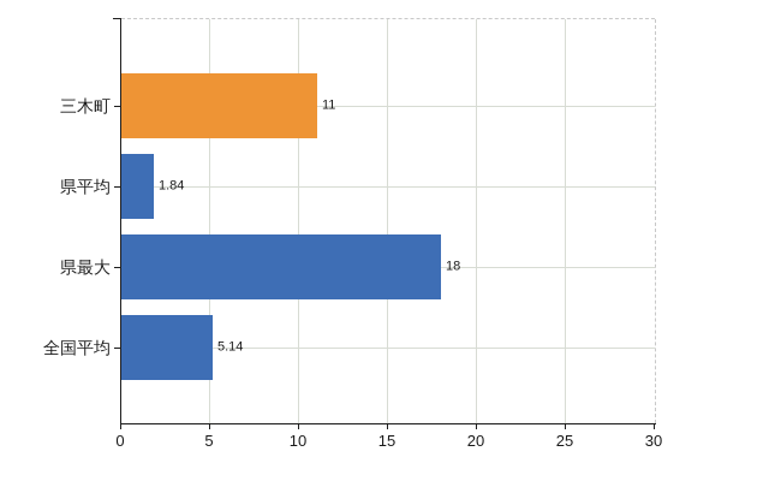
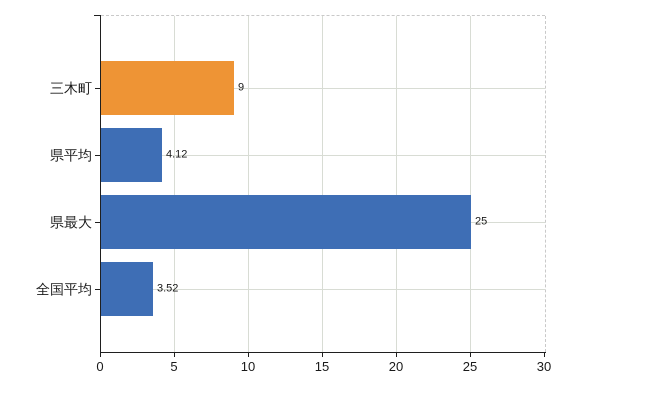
三木町: 11 -> 9
県平均: 1.84 -> 4.12
県最大: 18 -> 25
全国平均: 5.14 -> 3.52
